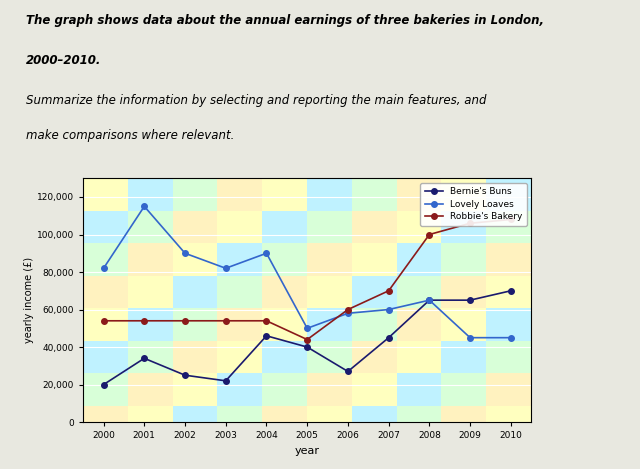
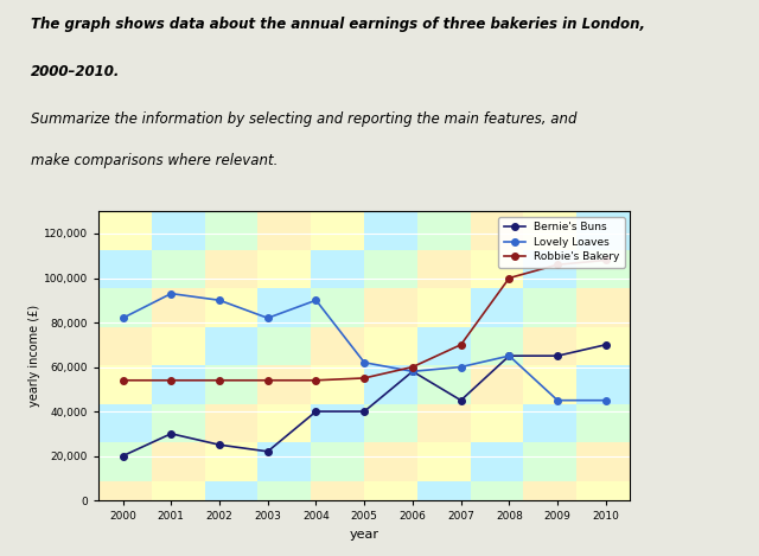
Bernie's Buns/2001: 34,000 -> 30,000
Lovely Loaves/2001: 115,000 -> 93,000
Bernie's Buns/2004: 46,000 -> 40,000
Lovely Loaves/2005: 50,000 -> 62,000
Robbie's Bakery/2005: 44,000 -> 55,000
Bernie's Buns/2006: 27,000 -> 58,000
